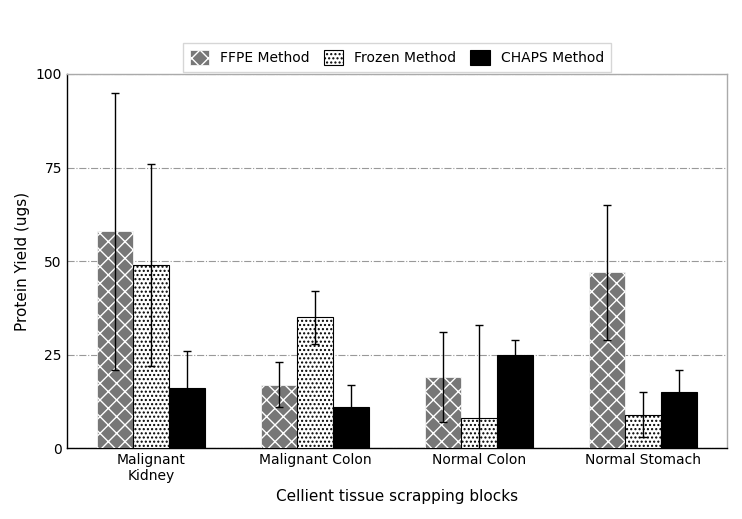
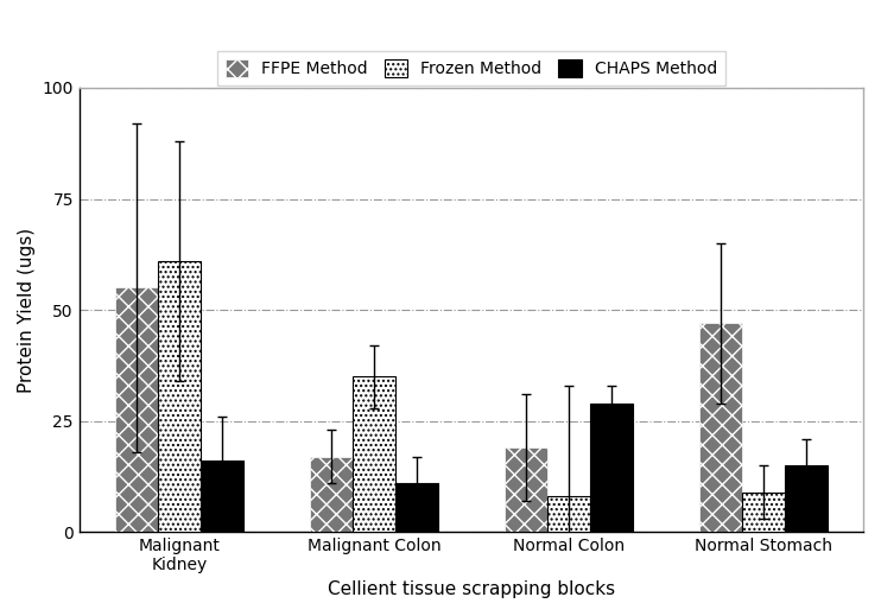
FFPE Method/Malignant Kidney: 58 -> 55
Frozen Method/Malignant Kidney: 49 -> 61
CHAPS Method/Normal Colon: 25 -> 29
